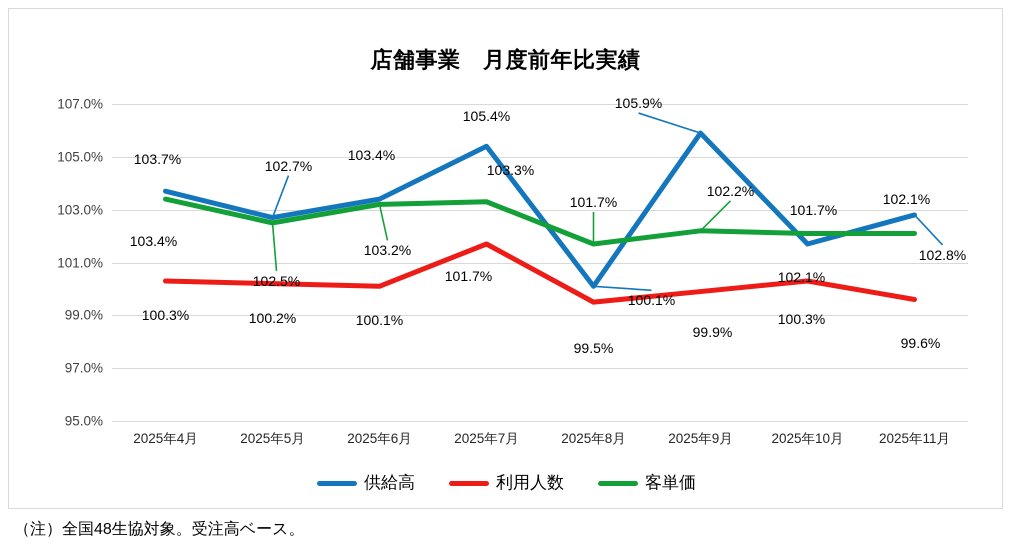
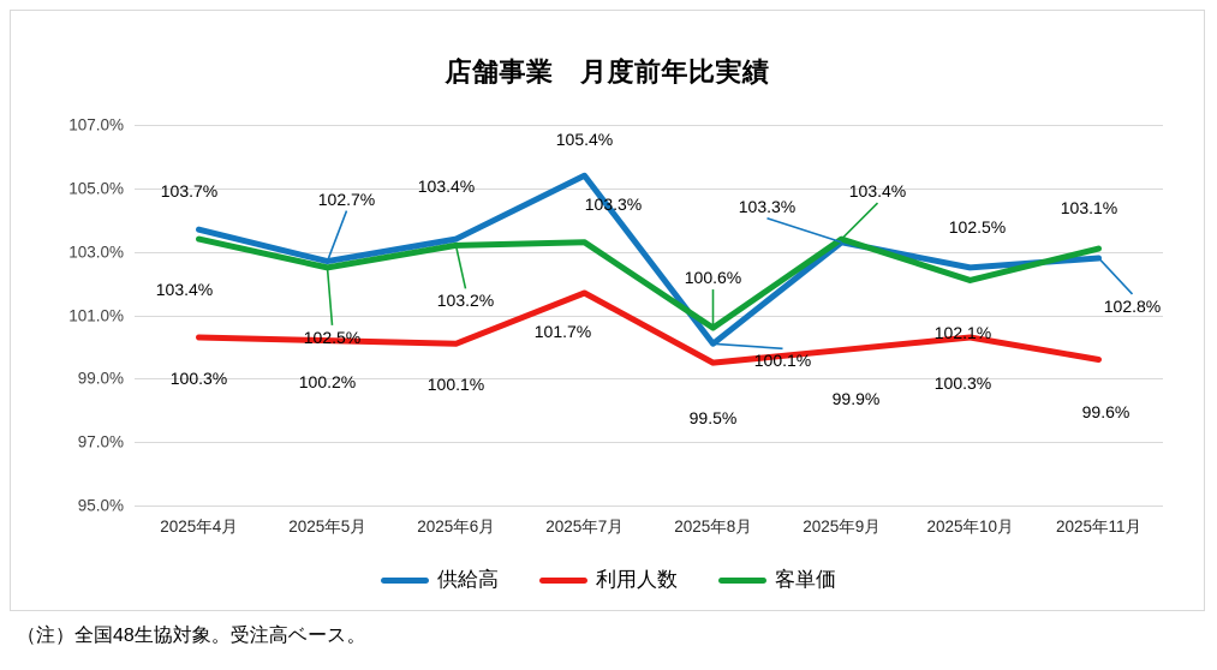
客単価/2025年8月: 101.7% -> 100.6%
供給高/2025年9月: 105.9% -> 103.3%
客単価/2025年9月: 102.2% -> 103.4%
供給高/2025年10月: 101.7% -> 102.5%
客単価/2025年11月: 102.1% -> 103.1%
